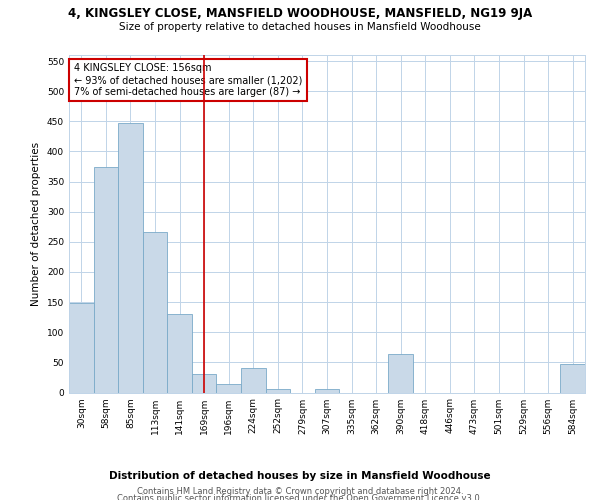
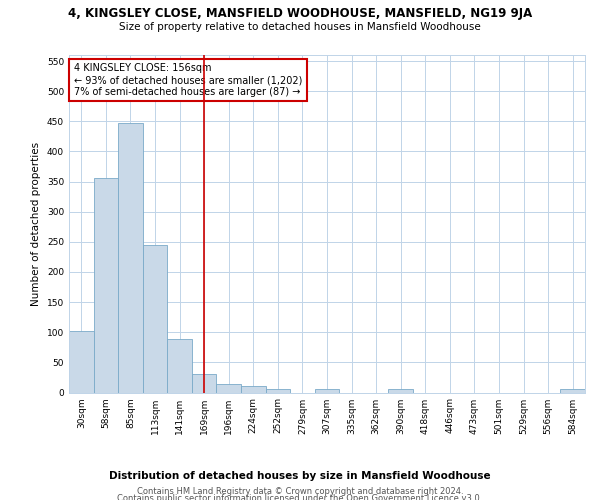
30sqm: 148 -> 102
58sqm: 374 -> 356
113sqm: 266 -> 244
141sqm: 130 -> 89
224sqm: 40 -> 10
390sqm: 64 -> 5
584sqm: 48 -> 5
